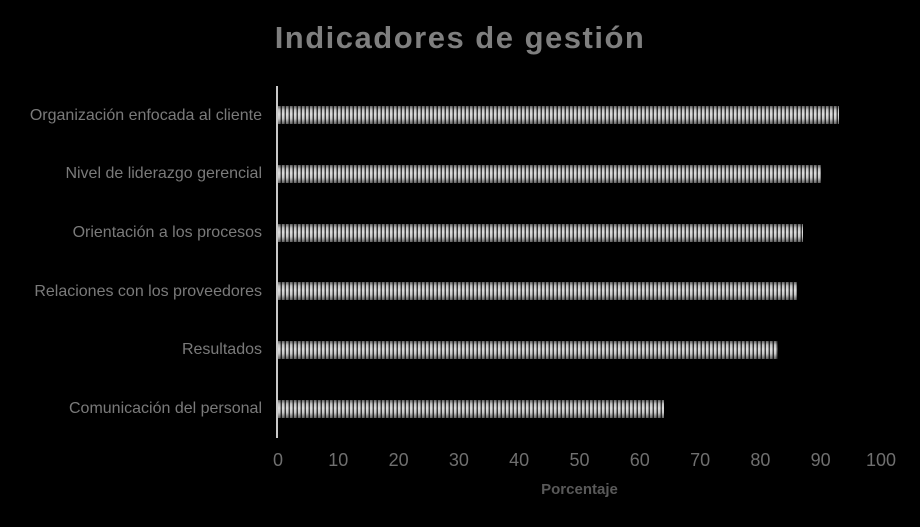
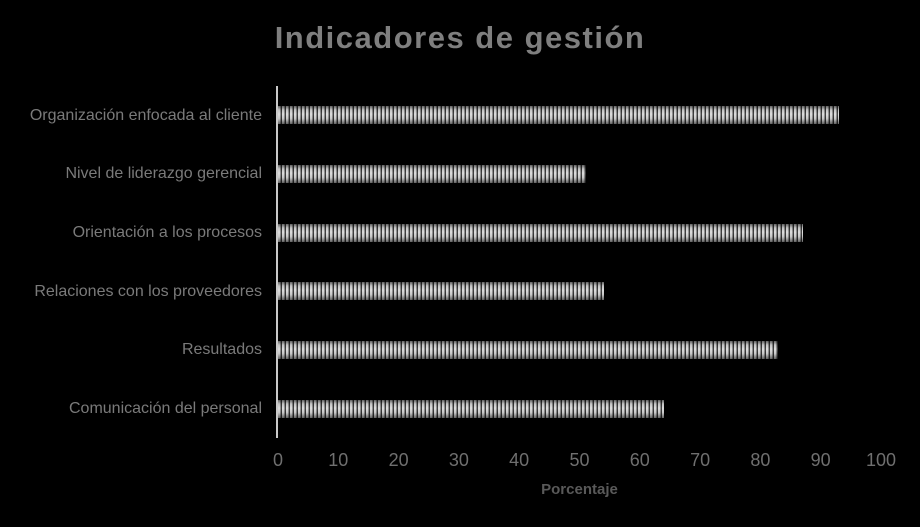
Nivel de liderazgo gerencial: 90 -> 51
Relaciones con los proveedores: 86 -> 54
